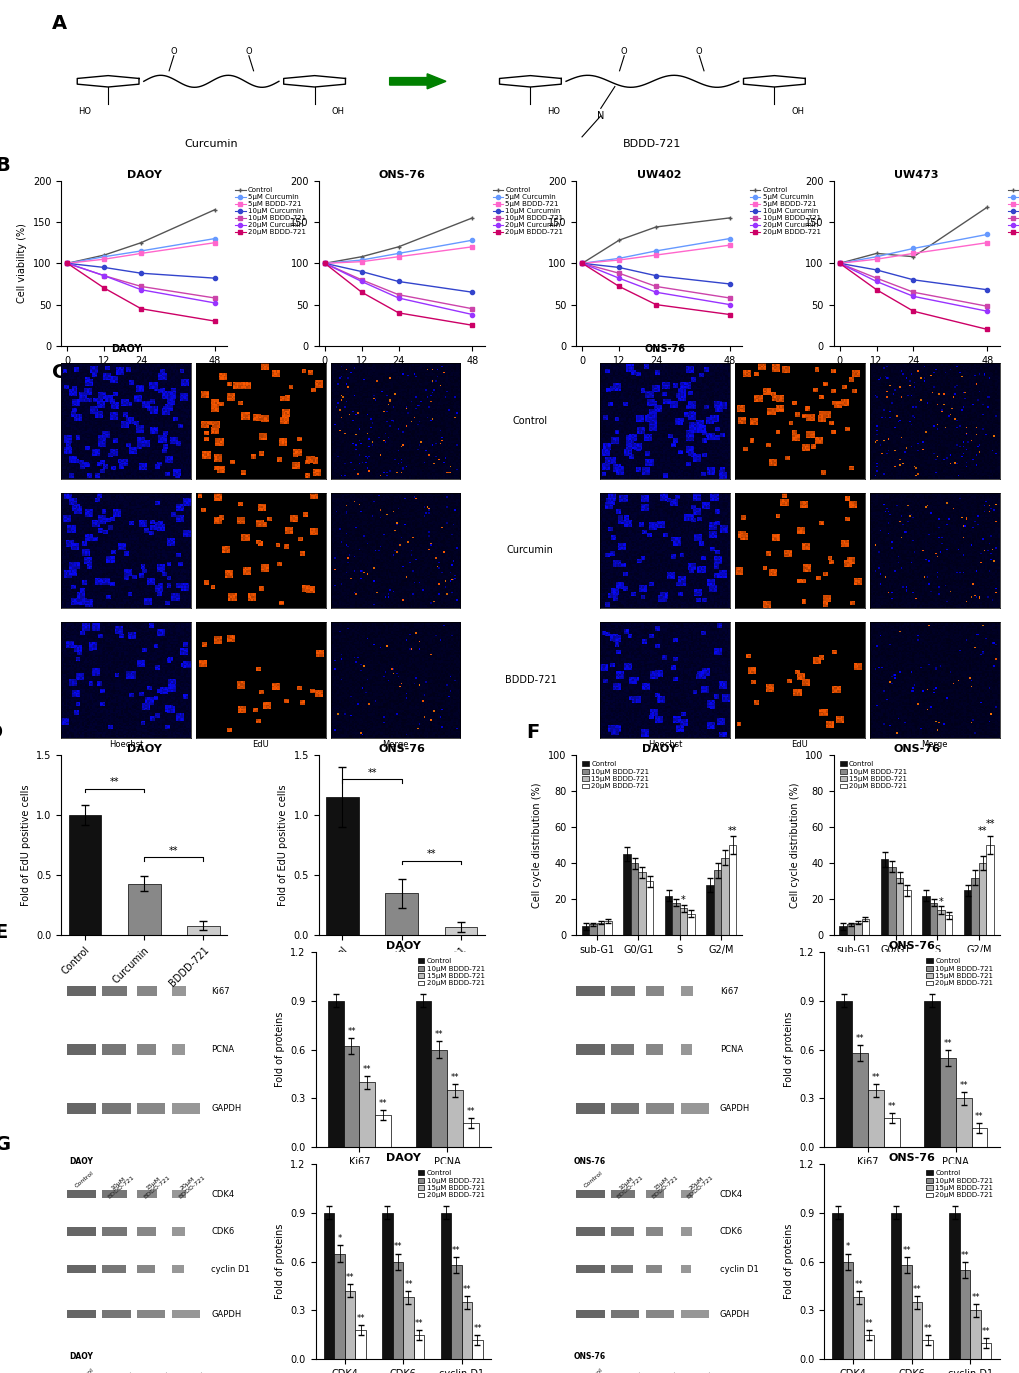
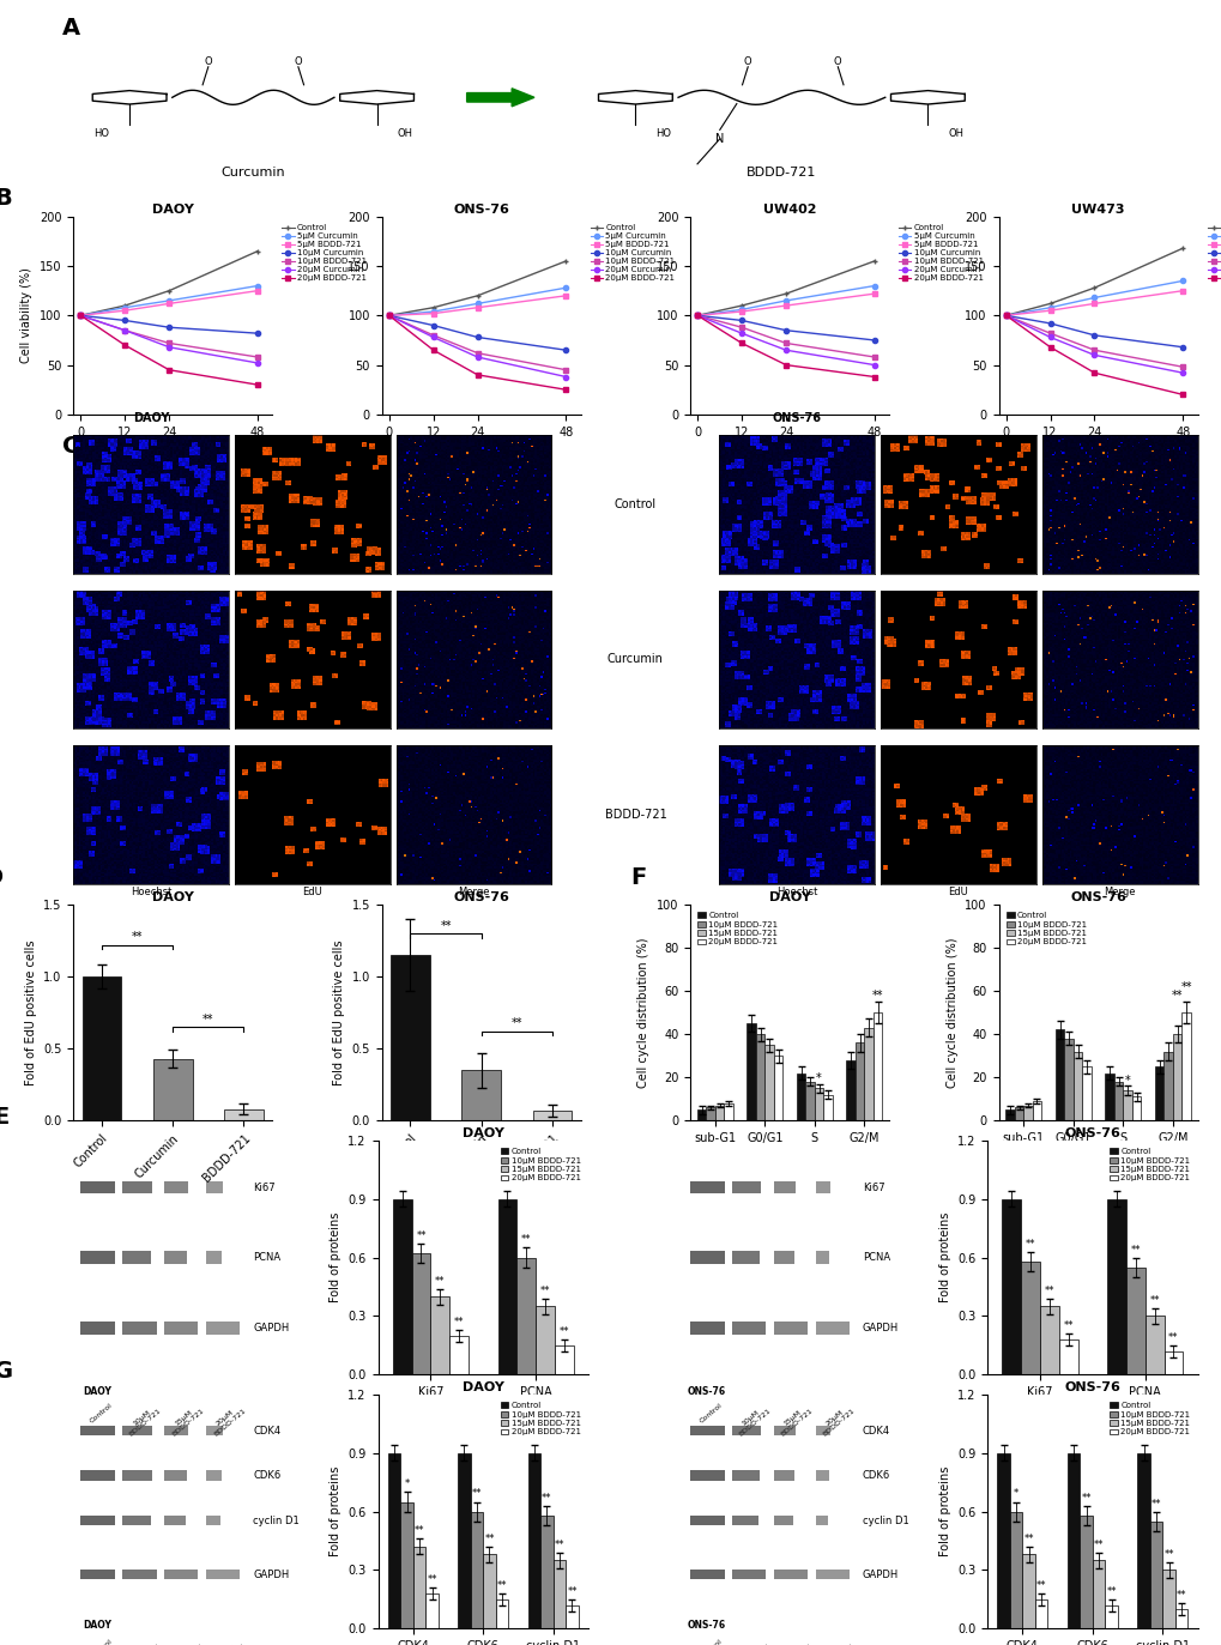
UW402/Control/12: 128 -> 110
UW402/Control/24: 144 -> 122
UW473/Control/24: 108 -> 128
